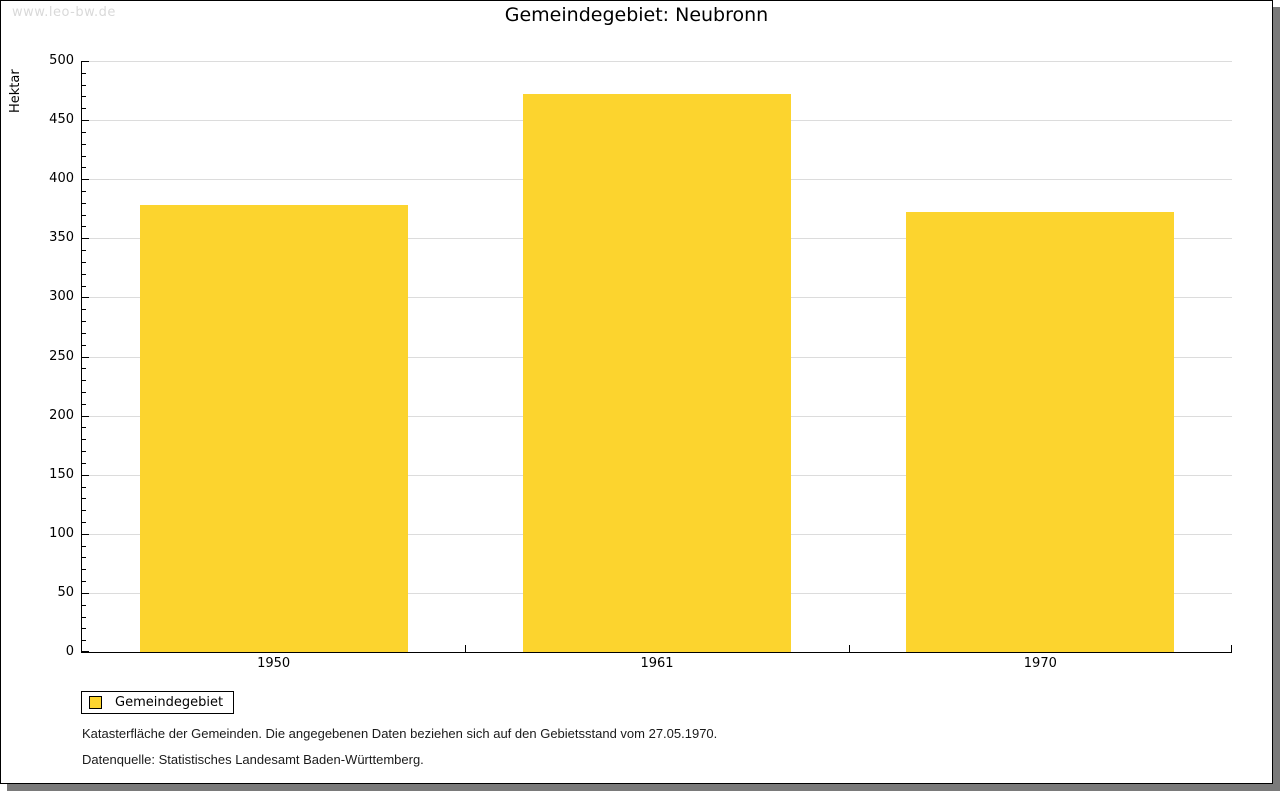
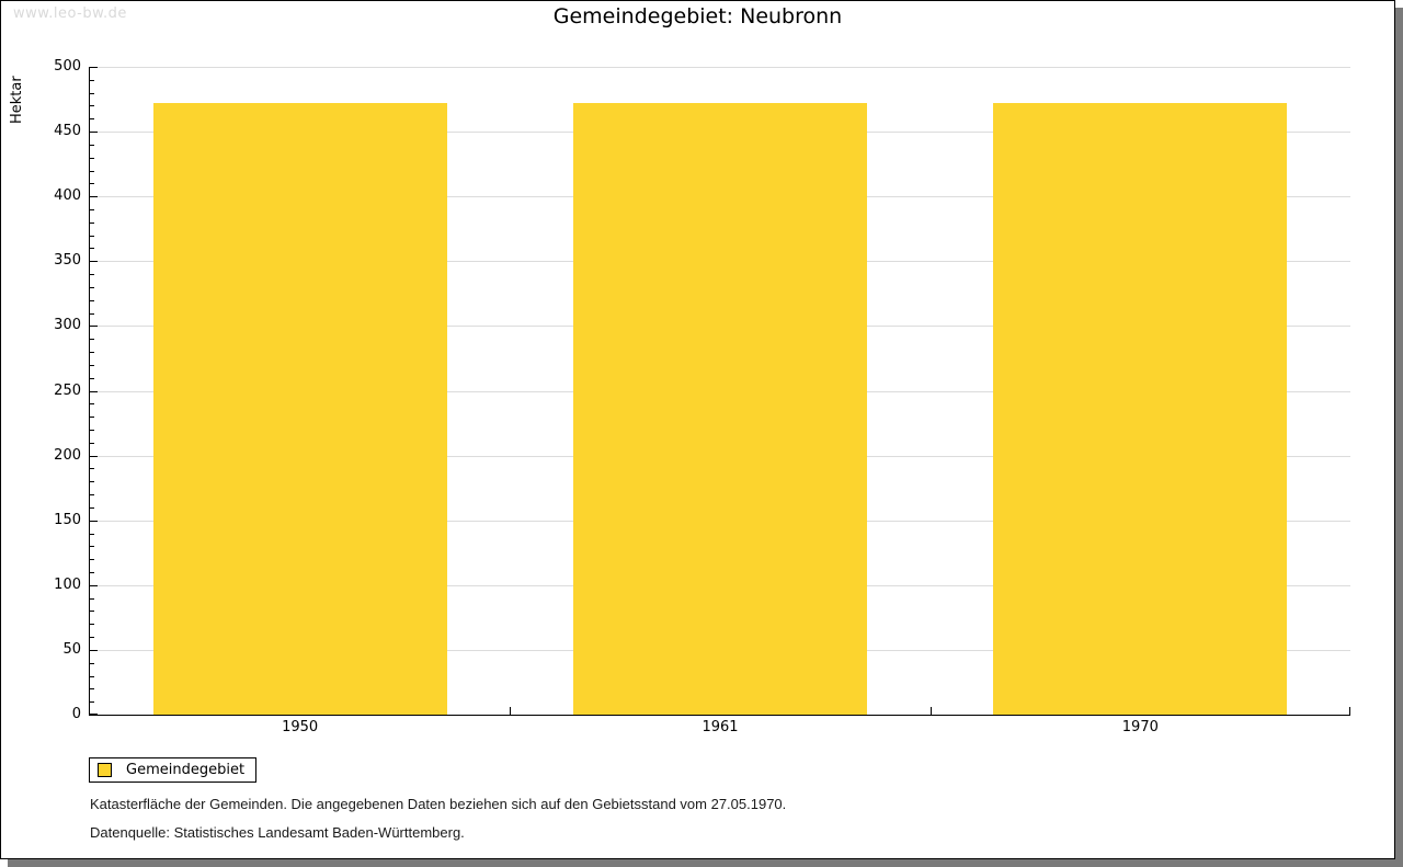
1950: 378 -> 472
1970: 372 -> 472
